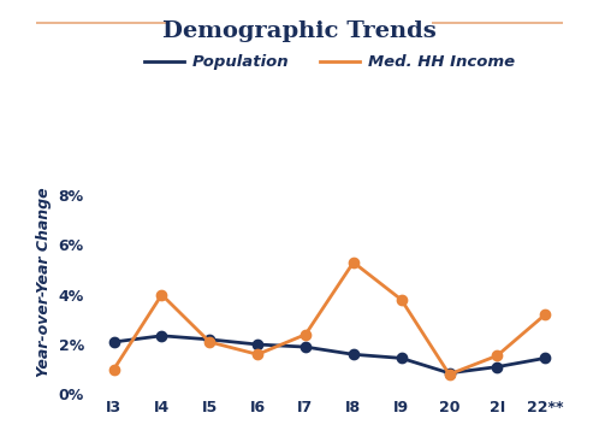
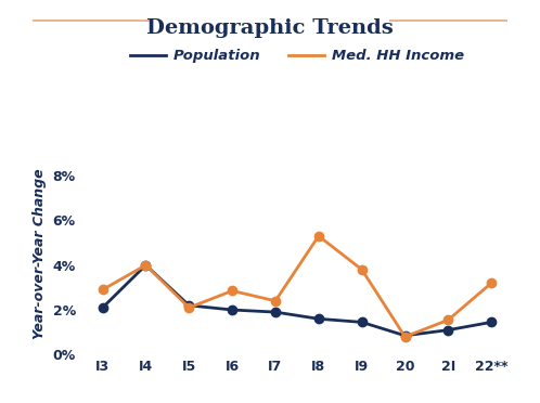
Med. HH Income/I3: 1.00% -> 2.90%
Population/I4: 2.35% -> 4.00%
Med. HH Income/I6: 1.60% -> 2.85%
